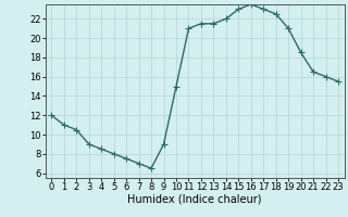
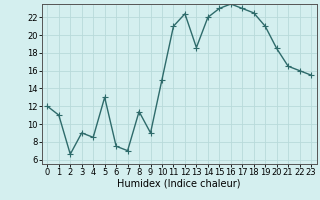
2: 10.5 -> 6.6
5: 8.0 -> 13.0
8: 6.5 -> 11.4
12: 21.5 -> 22.4
13: 21.5 -> 18.6
